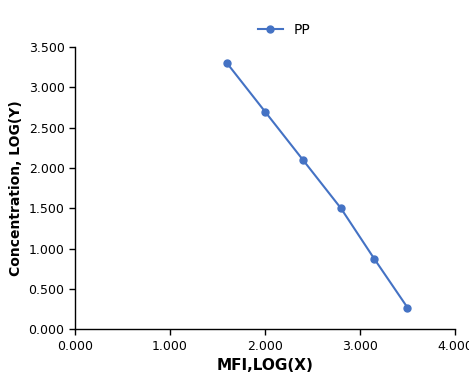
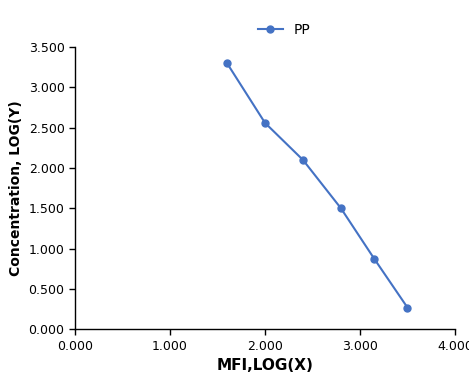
2.000: 2.70 -> 2.56
